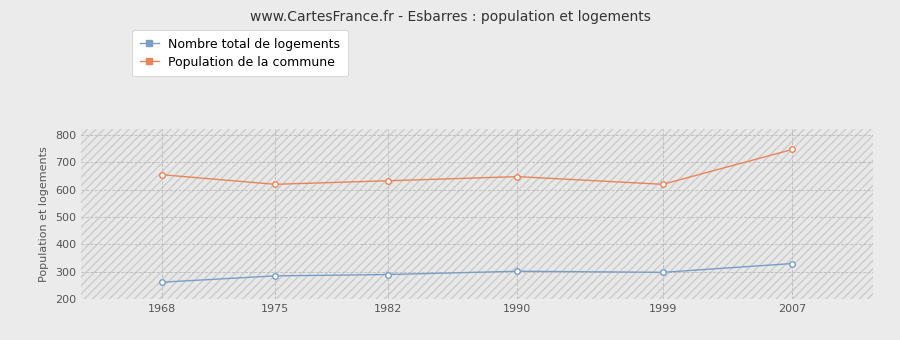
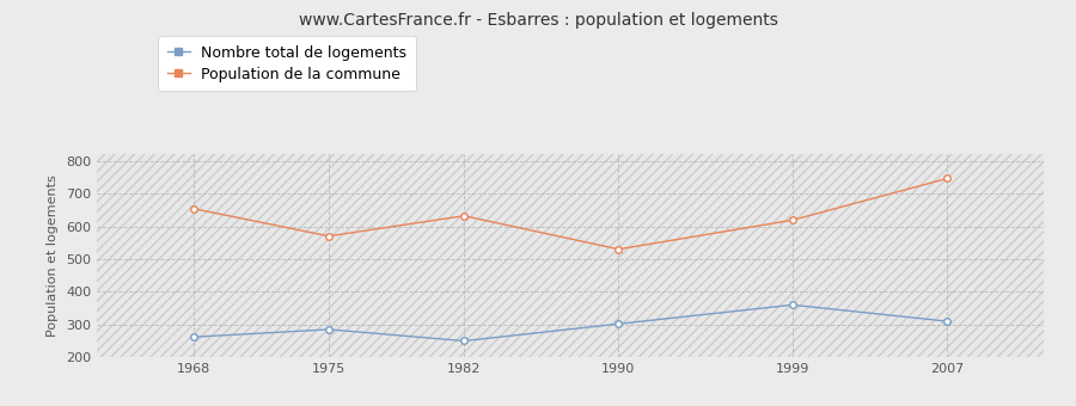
Population de la commune/1975: 619 -> 570
Nombre total de logements/1982: 290 -> 250
Population de la commune/1990: 647 -> 530
Nombre total de logements/1999: 298 -> 360
Nombre total de logements/2007: 330 -> 310
